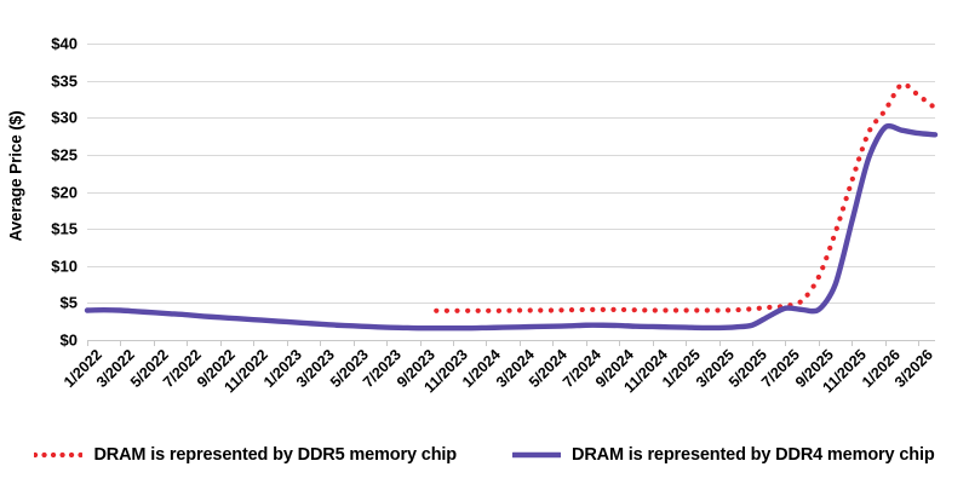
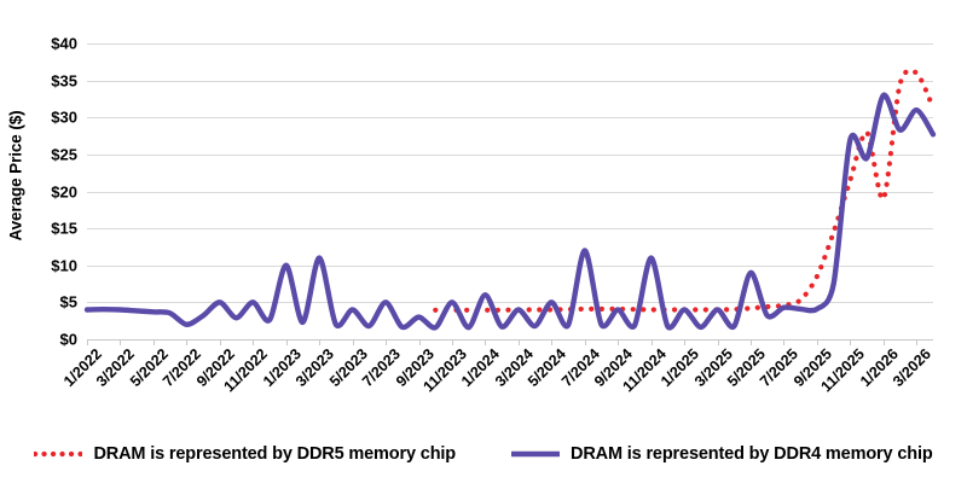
DRAM is represented by DDR4 memory chip/7/2022: $3 -> $2
DRAM is represented by DDR4 memory chip/9/2022: $3 -> $5
DRAM is represented by DDR4 memory chip/11/2022: $3 -> $5
DRAM is represented by DDR4 memory chip/1/2023: $2 -> $10
DRAM is represented by DDR4 memory chip/3/2023: $2 -> $11
DRAM is represented by DDR4 memory chip/5/2023: $2 -> $4
DRAM is represented by DDR4 memory chip/7/2023: $2 -> $5
DRAM is represented by DDR4 memory chip/9/2023: $2 -> $3
DRAM is represented by DDR4 memory chip/11/2023: $2 -> $5
DRAM is represented by DDR4 memory chip/1/2024: $2 -> $6
DRAM is represented by DDR4 memory chip/3/2024: $2 -> $4
DRAM is represented by DDR4 memory chip/5/2024: $2 -> $5
DRAM is represented by DDR4 memory chip/7/2024: $2 -> $12
DRAM is represented by DDR4 memory chip/9/2024: $2 -> $4
DRAM is represented by DDR4 memory chip/11/2024: $2 -> $11
DRAM is represented by DDR4 memory chip/1/2025: $2 -> $4
DRAM is represented by DDR4 memory chip/3/2025: $2 -> $4
DRAM is represented by DDR4 memory chip/5/2025: $2 -> $9
DRAM is represented by DDR4 memory chip/11/2025: $16 -> $27
DRAM is represented by DDR5 memory chip/1/2026: $31 -> $19
DRAM is represented by DDR4 memory chip/1/2026: $29 -> $33
DRAM is represented by DDR5 memory chip/3/2026: $33 -> $36
DRAM is represented by DDR4 memory chip/3/2026: $28 -> $31
